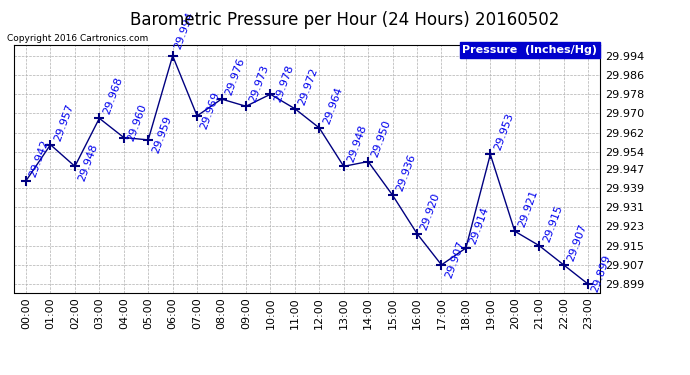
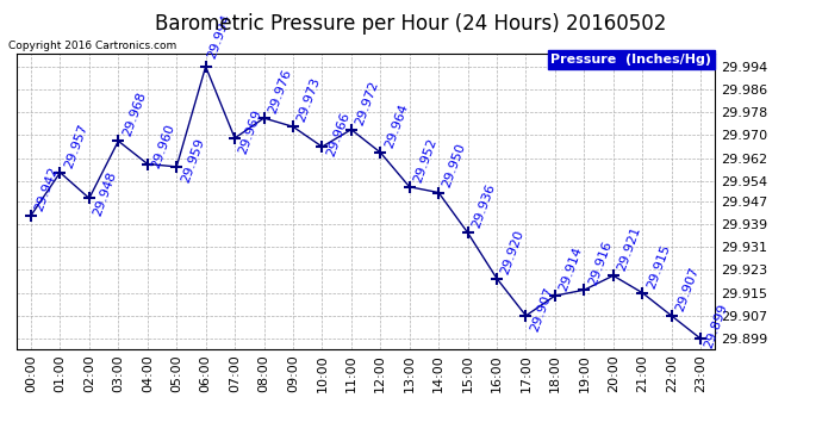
10:00: 29.978 -> 29.966
13:00: 29.948 -> 29.952
19:00: 29.953 -> 29.916
